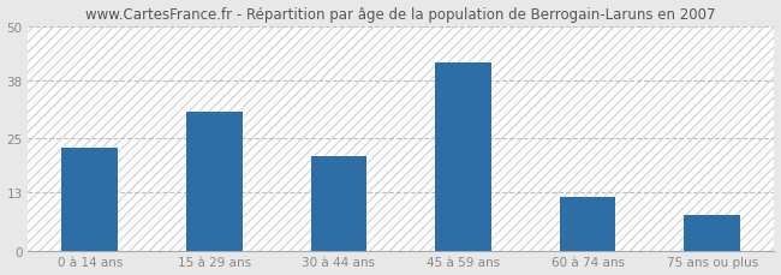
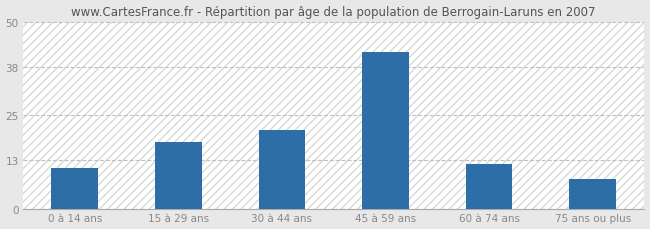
0 à 14 ans: 23 -> 11
15 à 29 ans: 31 -> 18
